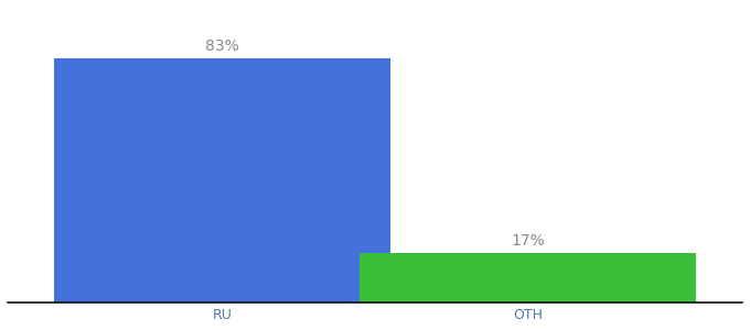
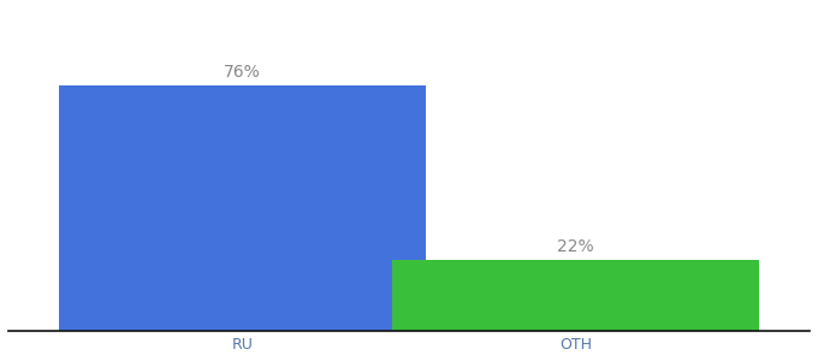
RU: 83% -> 76%
OTH: 17% -> 22%
